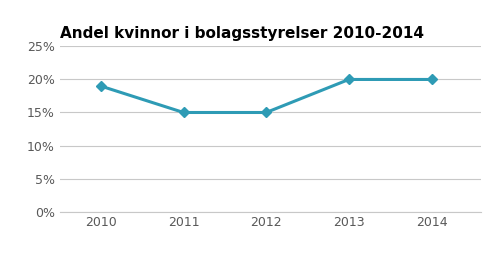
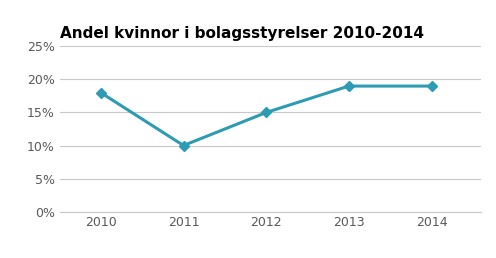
2010: 19% -> 18%
2011: 15% -> 10%
2013: 20% -> 19%
2014: 20% -> 19%
